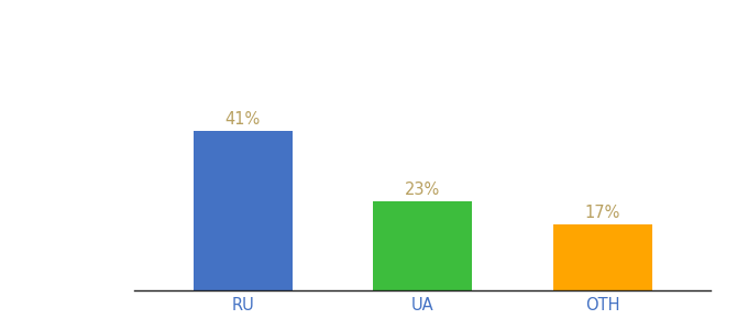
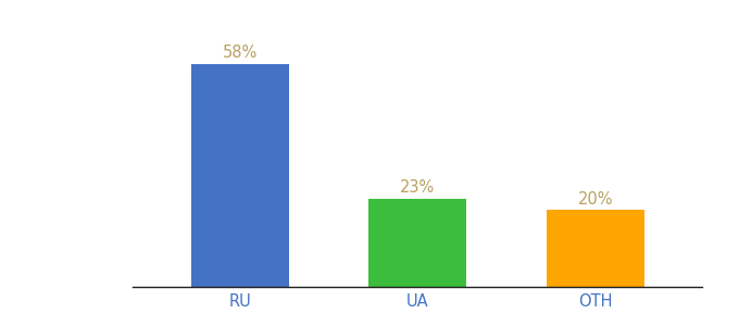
RU: 41% -> 58%
OTH: 17% -> 20%
